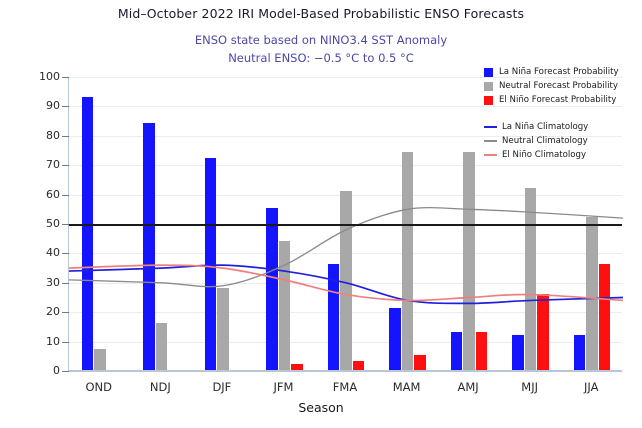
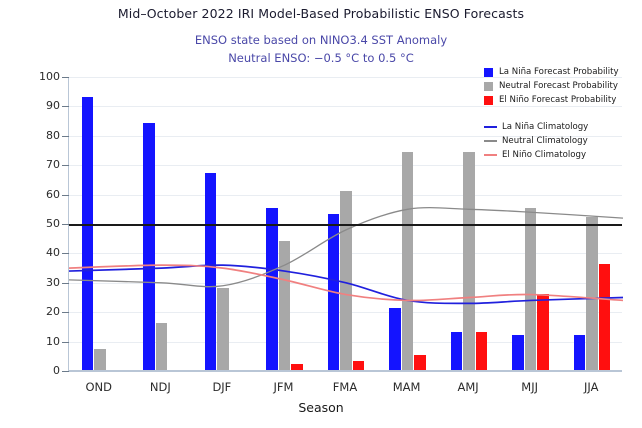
La Niña Forecast Probability/DJF: 72 -> 67
La Niña Forecast Probability/FMA: 36 -> 53
Neutral Forecast Probability/MJJ: 62 -> 55
